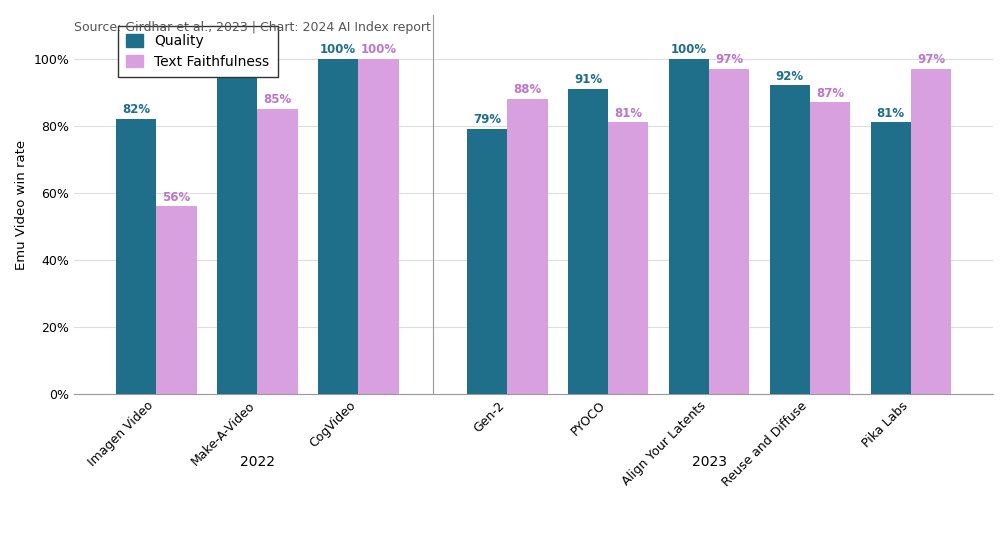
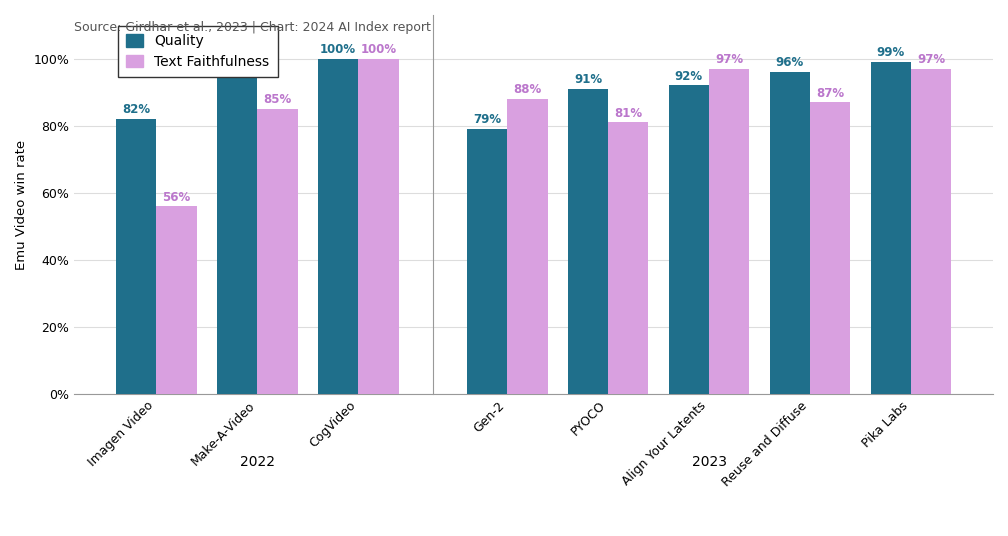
Quality/Align Your Latents: 100% -> 92%
Quality/Reuse and Diffuse: 92% -> 96%
Quality/Pika Labs: 81% -> 99%
